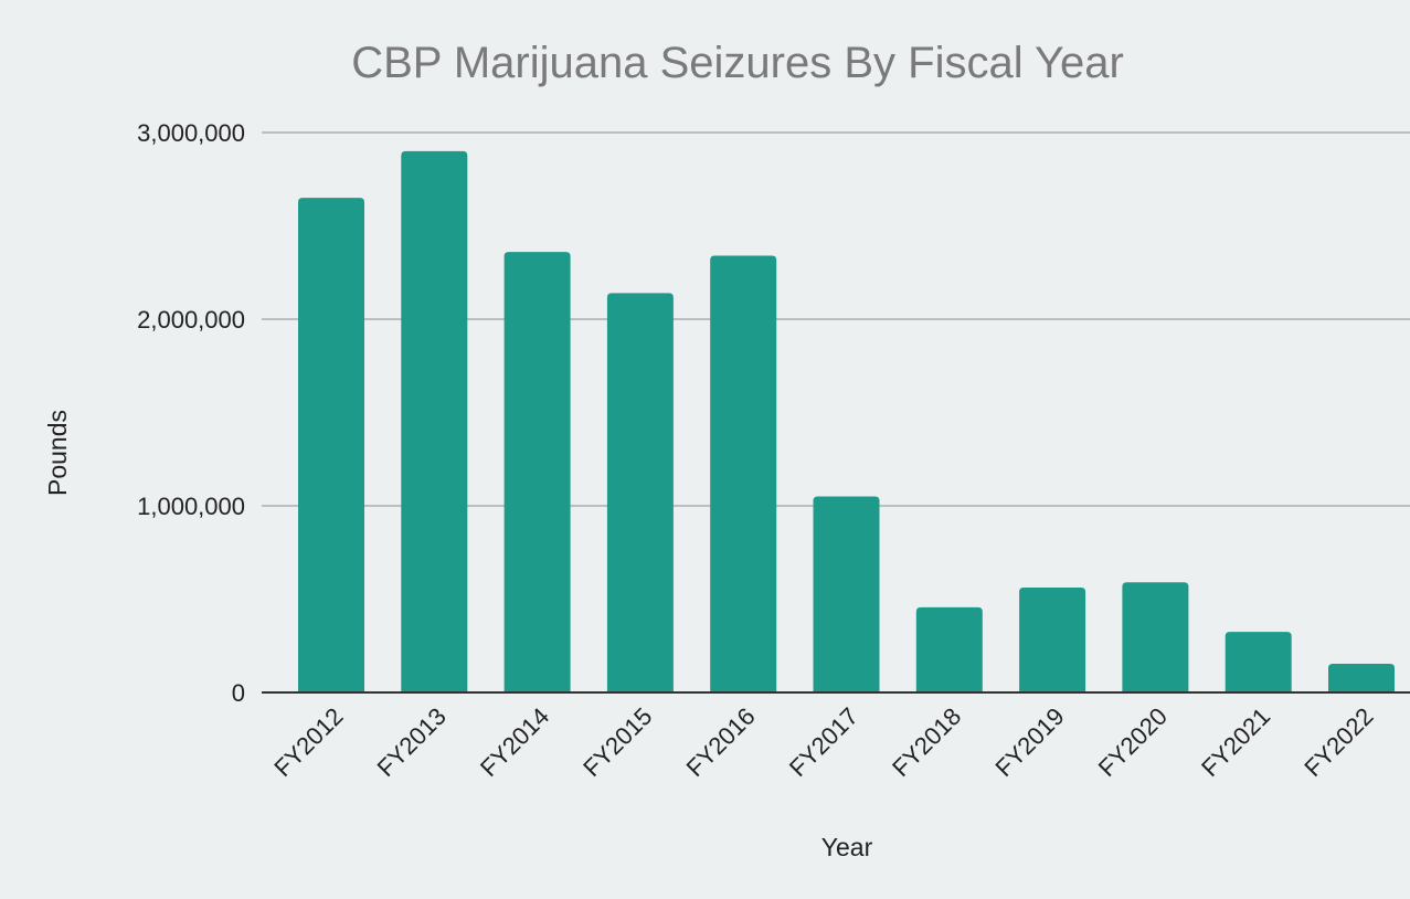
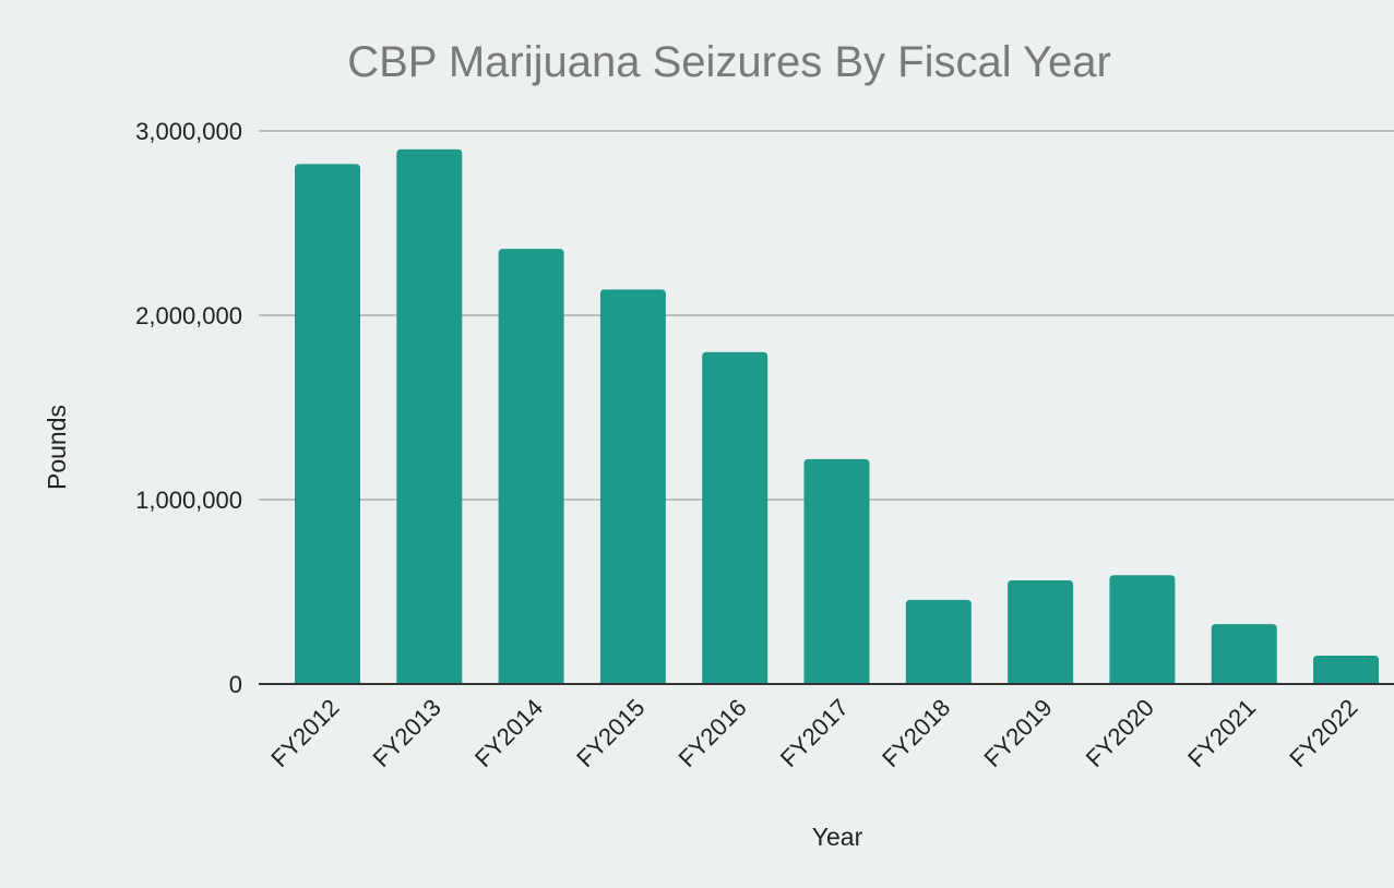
FY2012: 2650000 -> 2820000
FY2016: 2340000 -> 1800000
FY2017: 1050000 -> 1220000
